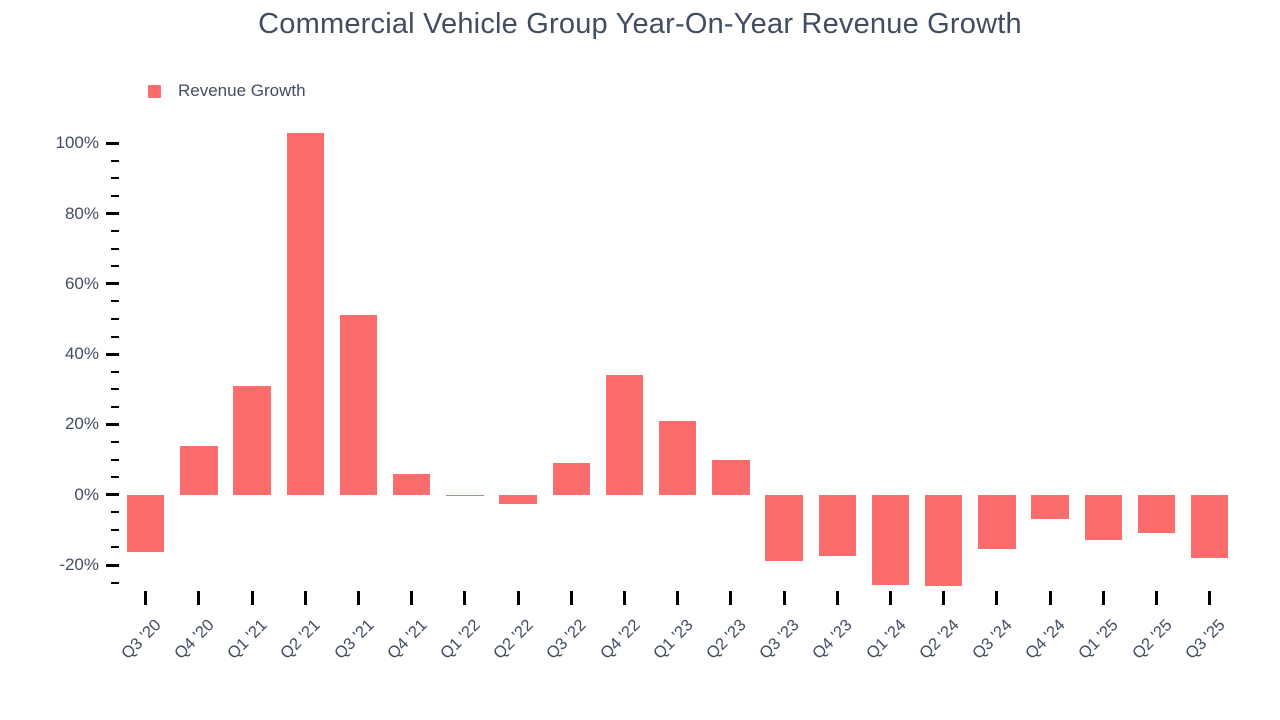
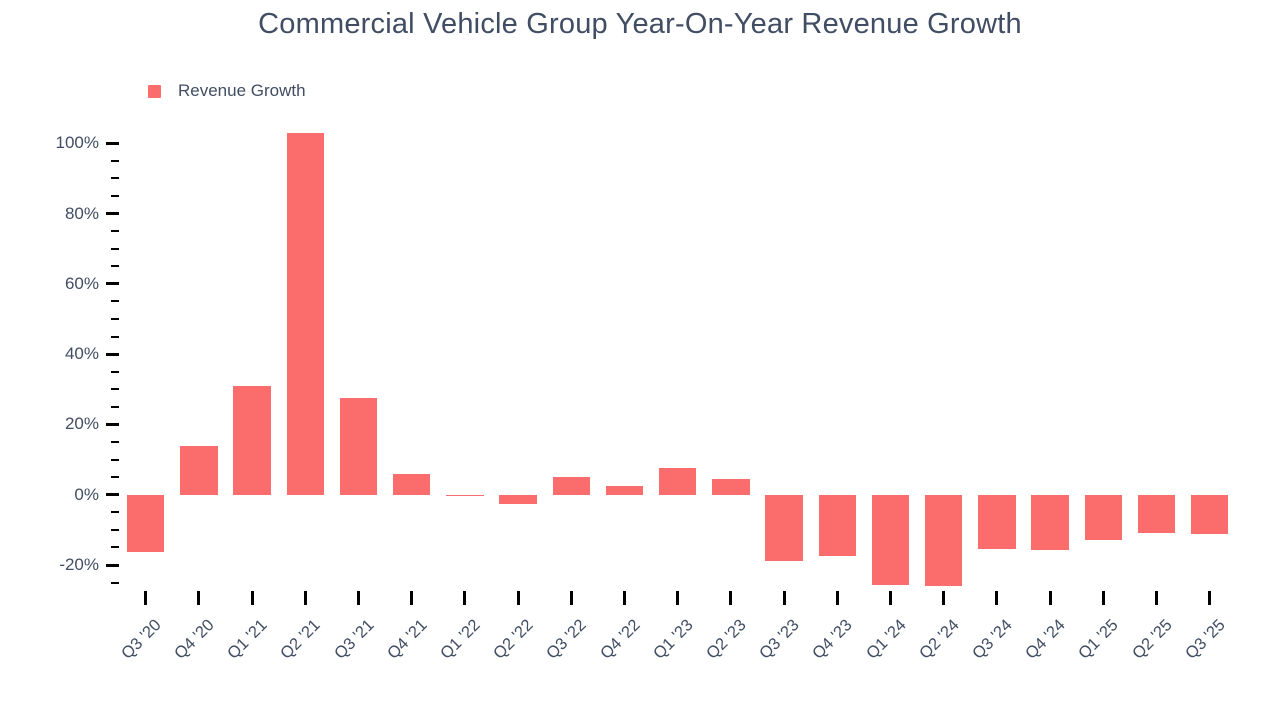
Q3 '21: 51% -> 28%
Q3 '22: 9% -> 5%
Q4 '22: 34% -> 2%
Q1 '23: 21% -> 8%
Q2 '23: 10% -> 4%
Q4 '24: -7% -> -16%
Q3 '25: -18% -> -11%
